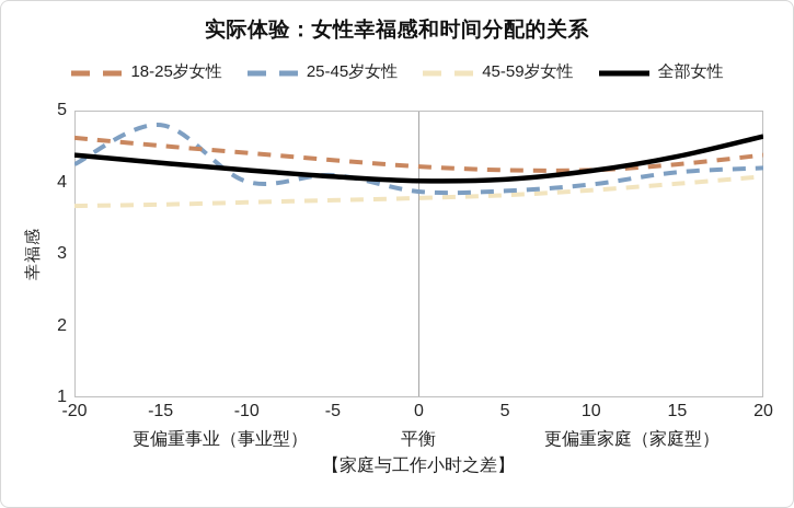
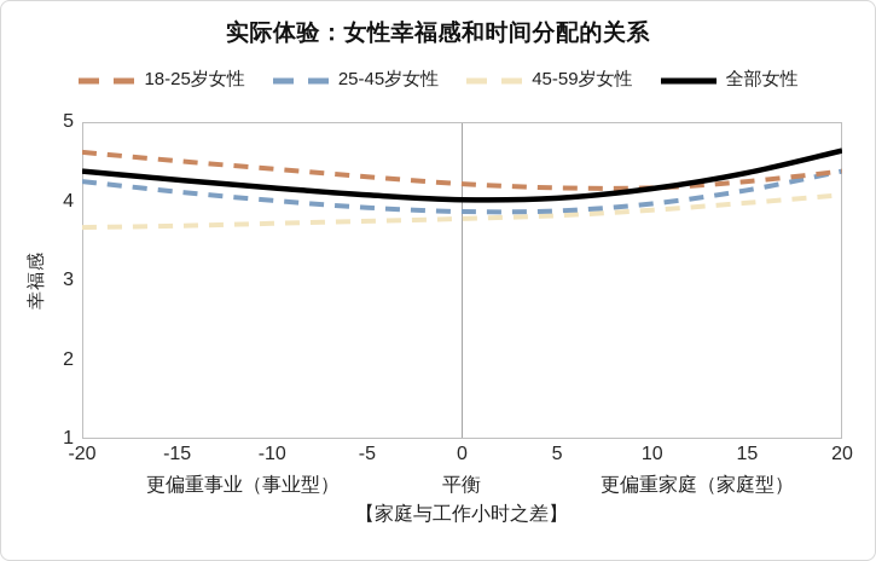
25-45岁女性/-15: 4.8 -> 4.1
25-45岁女性/-5: 4.1 -> 3.9
25-45岁女性/20: 4.2 -> 4.4
